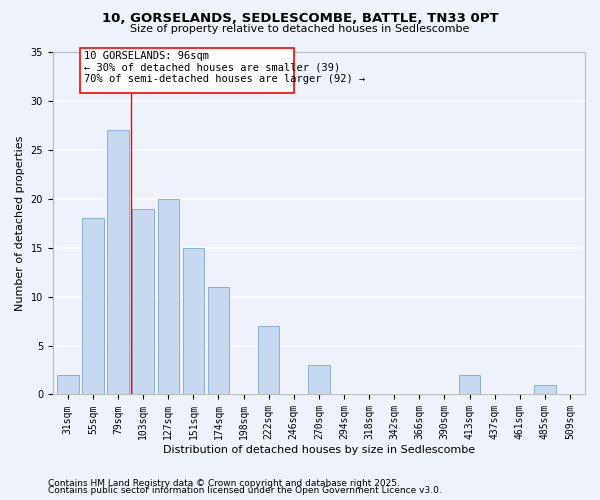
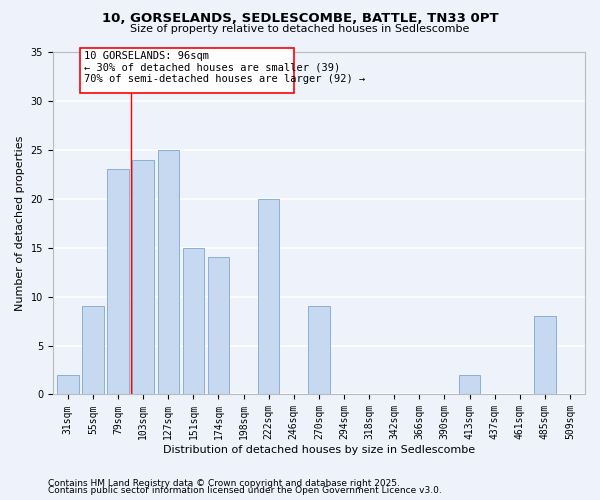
55sqm: 18 -> 9
79sqm: 27 -> 23
103sqm: 19 -> 24
127sqm: 20 -> 25
174sqm: 11 -> 14
222sqm: 7 -> 20
270sqm: 3 -> 9
485sqm: 1 -> 8
